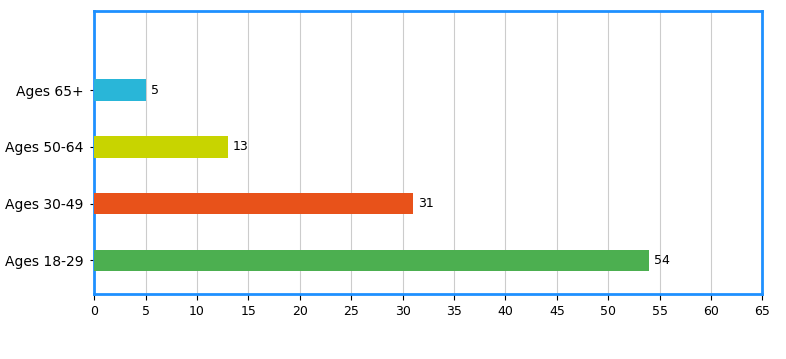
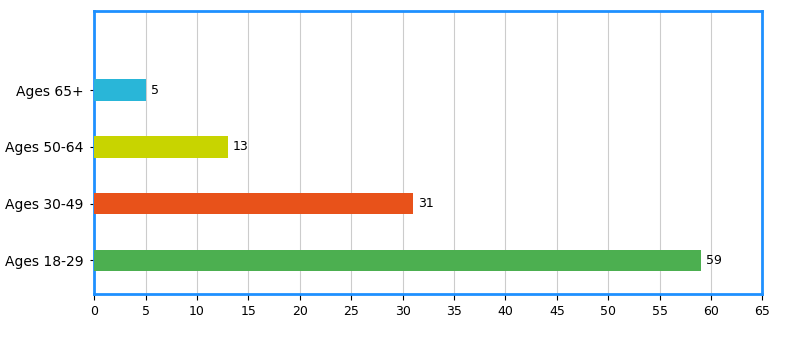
Ages 18-29: 54 -> 59
